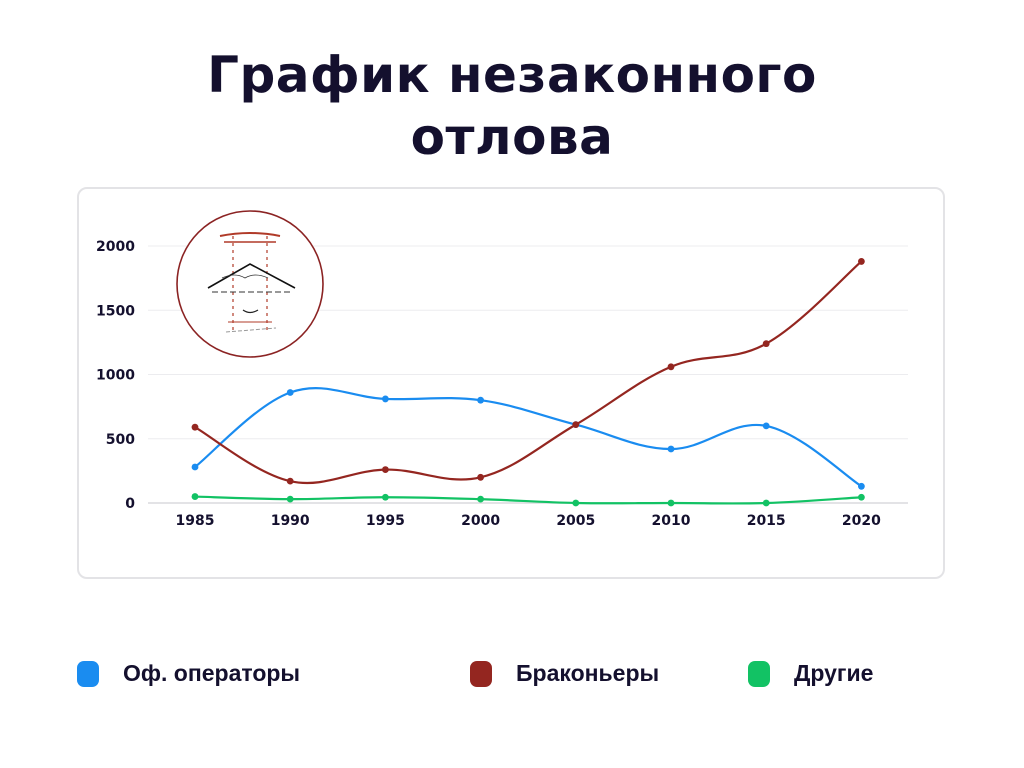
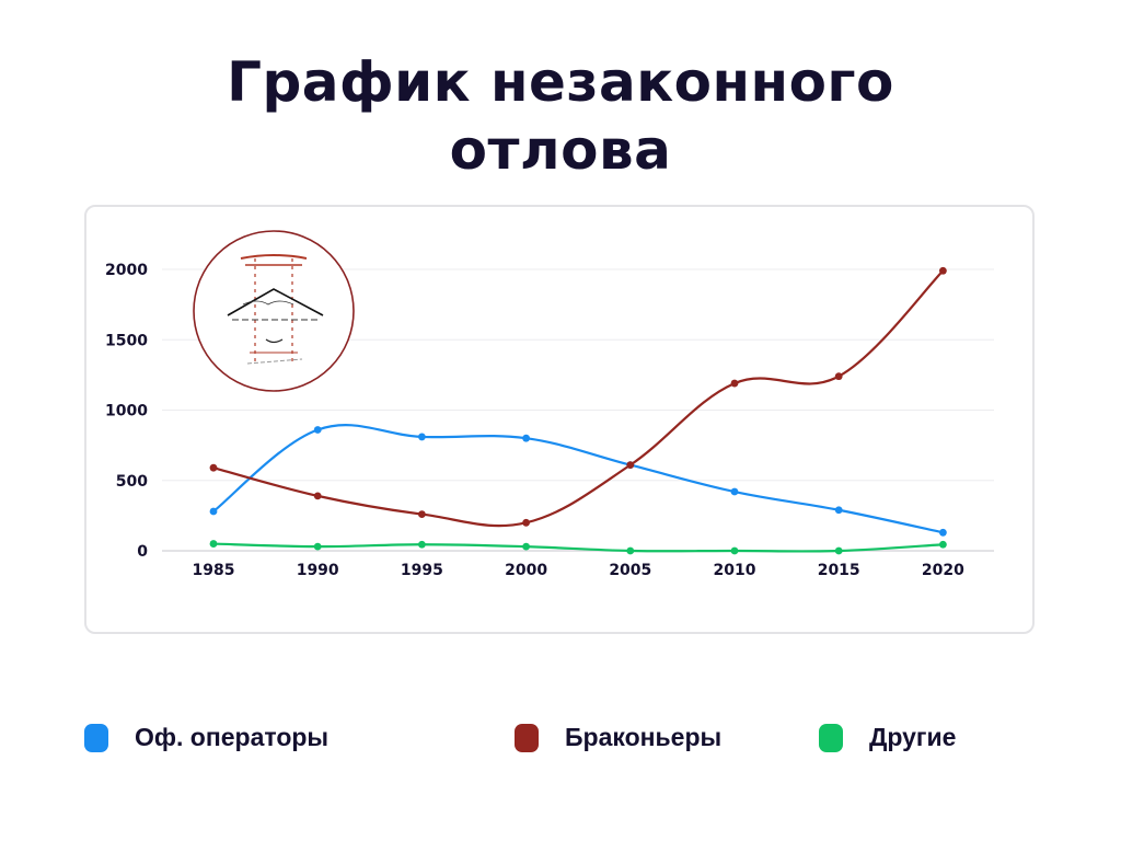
Браконьеры/1990: 170 -> 390
Браконьеры/2010: 1060 -> 1190
Оф. операторы/2015: 600 -> 290
Браконьеры/2020: 1880 -> 1990
